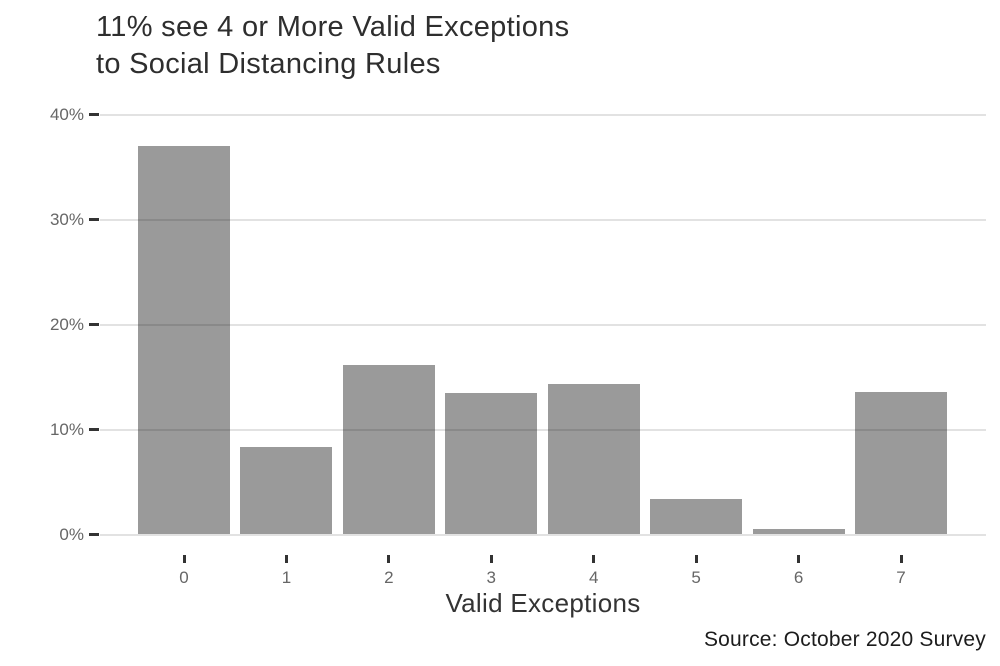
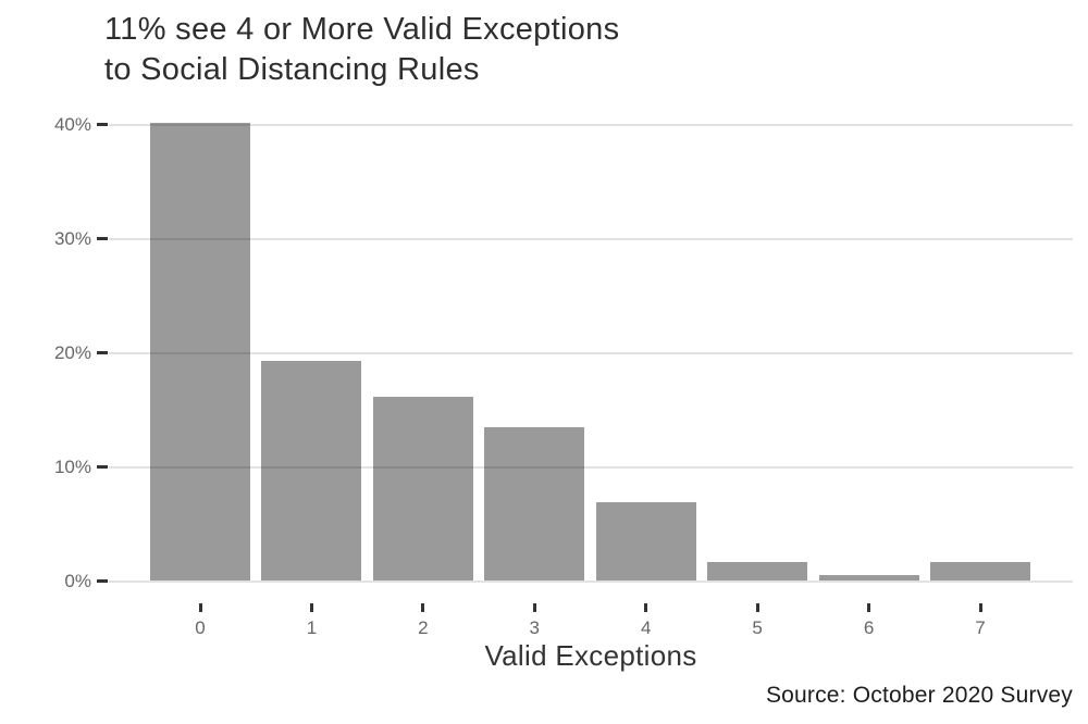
0: 37.0% -> 40.2%
1: 8.3% -> 19.3%
4: 14.3% -> 6.9%
5: 3.4% -> 1.7%
7: 13.6% -> 1.7%
